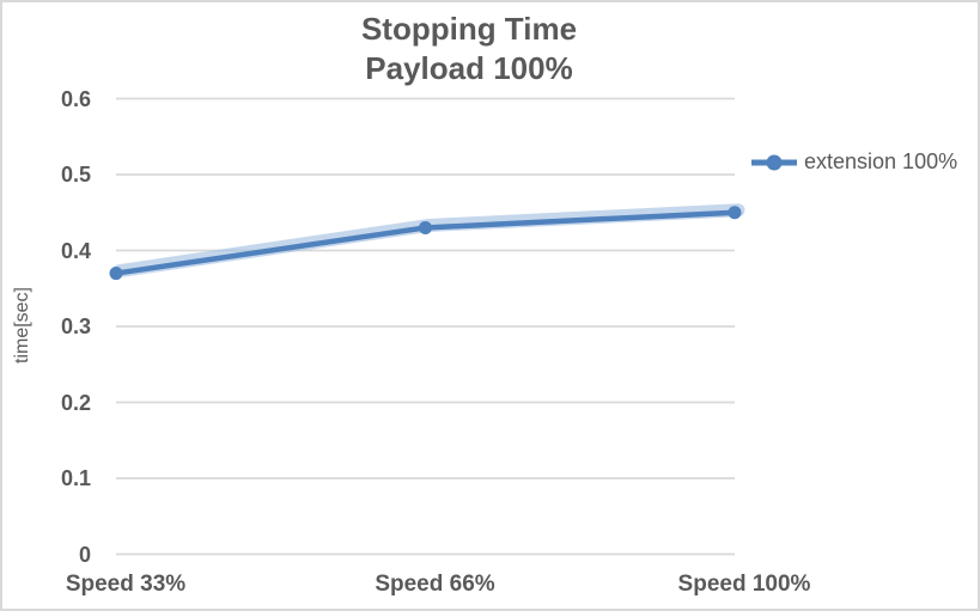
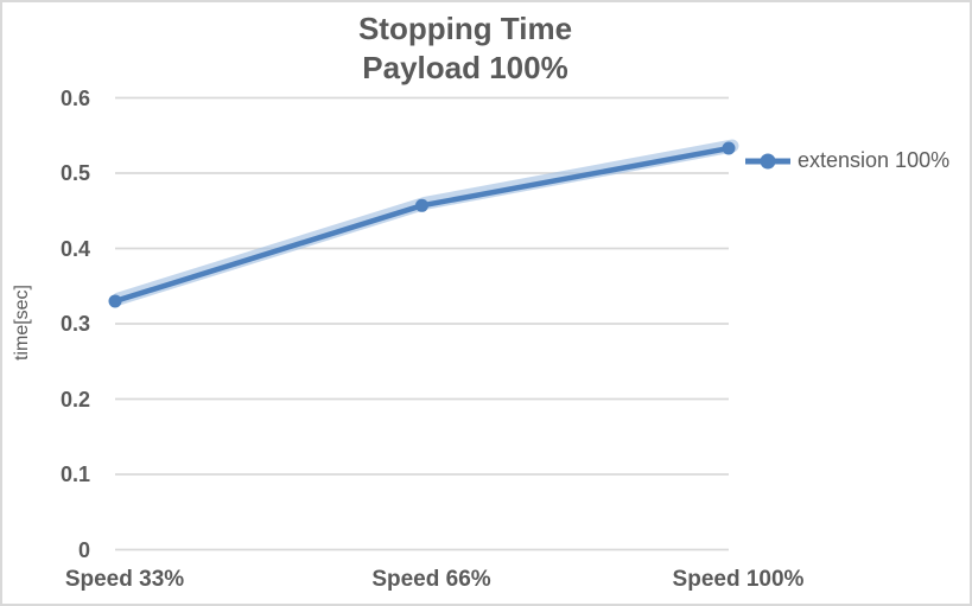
Speed 33%: 0.37 -> 0.33
Speed 66%: 0.43 -> 0.46
Speed 100%: 0.45 -> 0.53
